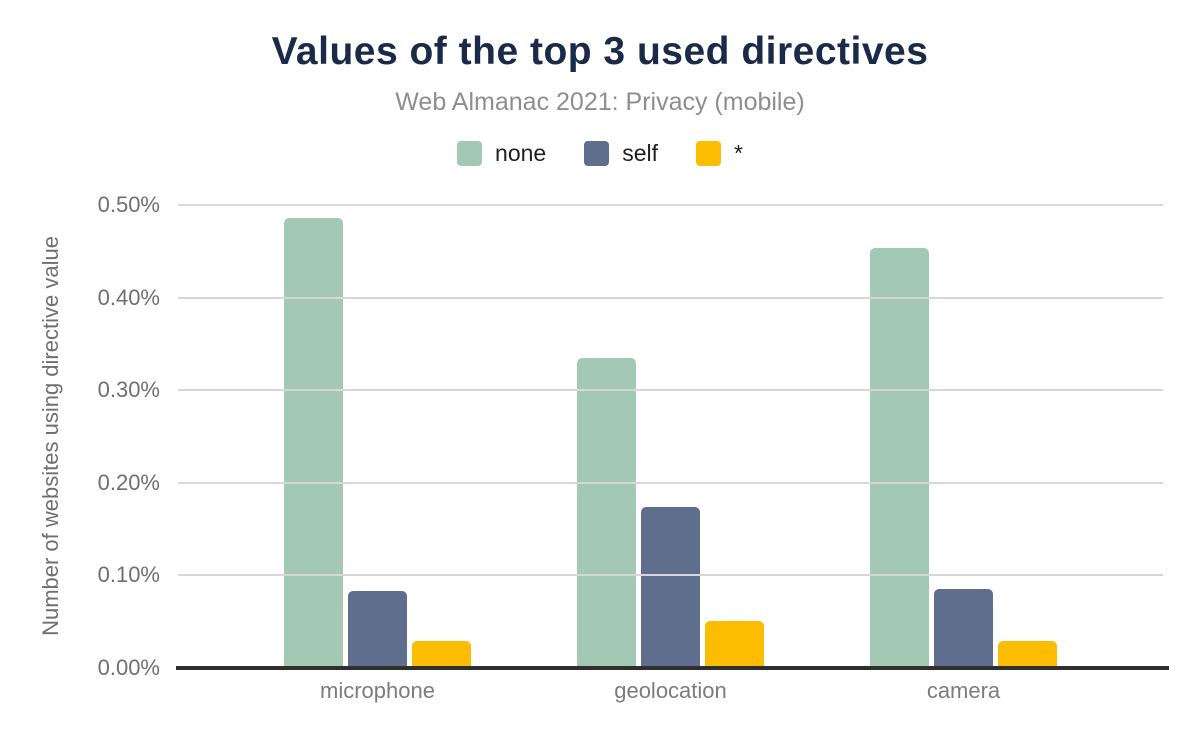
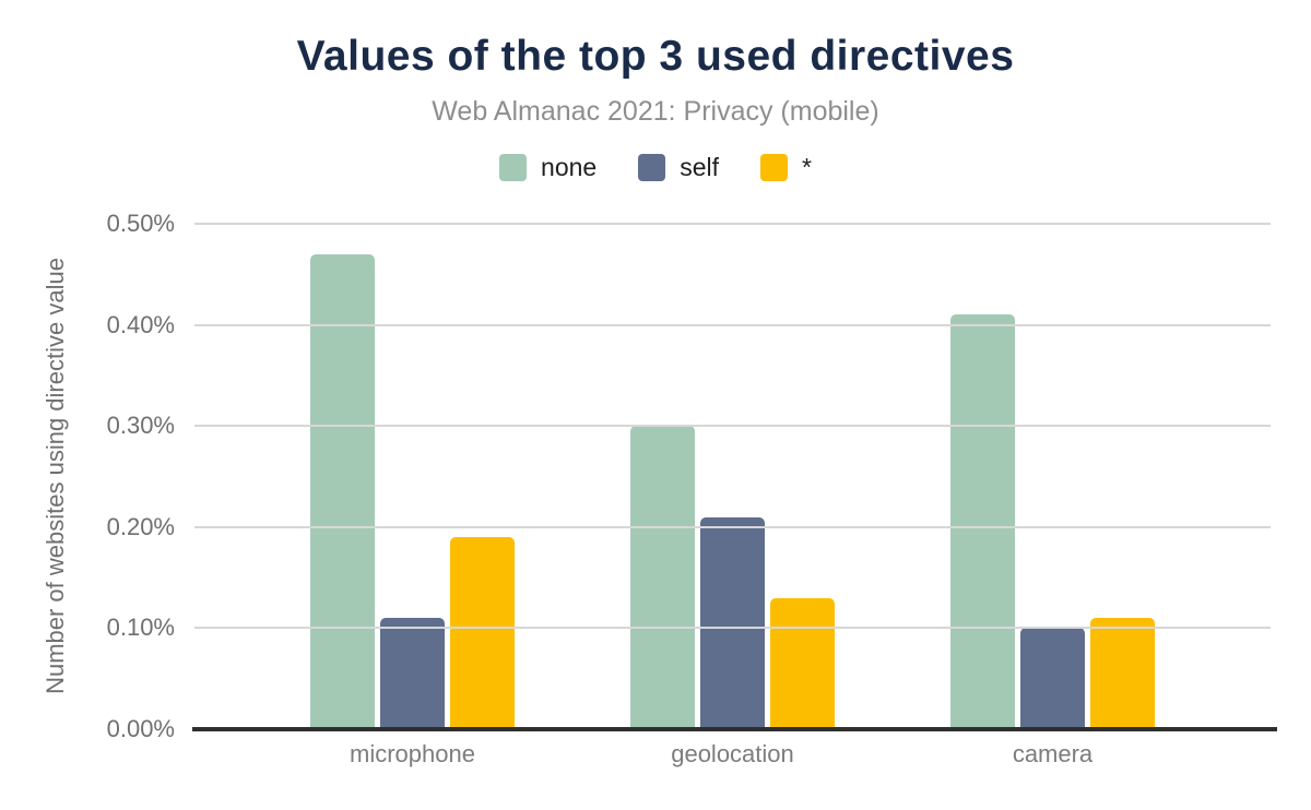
none/microphone: 0.49% -> 0.47%
self/microphone: 0.08% -> 0.11%
*/microphone: 0.03% -> 0.19%
none/geolocation: 0.34% -> 0.30%
self/geolocation: 0.17% -> 0.21%
*/geolocation: 0.05% -> 0.13%
none/camera: 0.45% -> 0.41%
self/camera: 0.09% -> 0.10%
*/camera: 0.03% -> 0.11%
